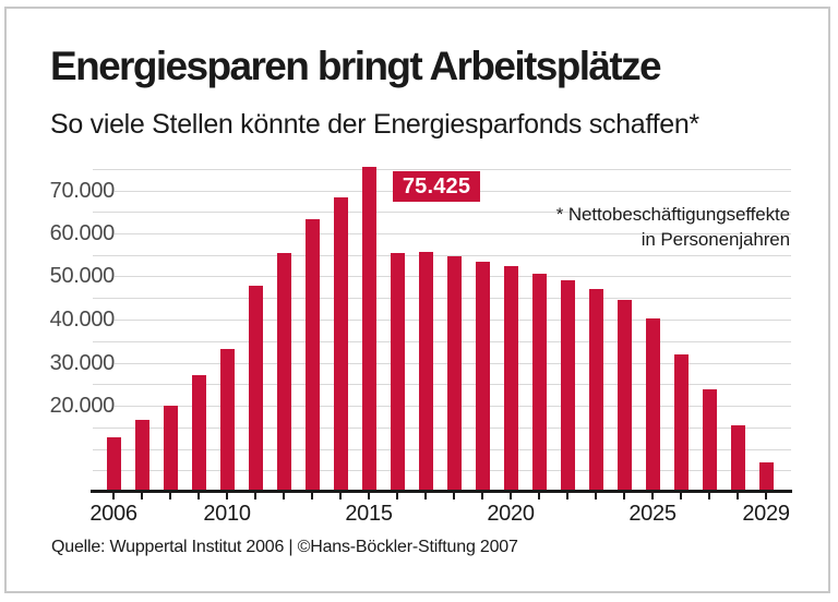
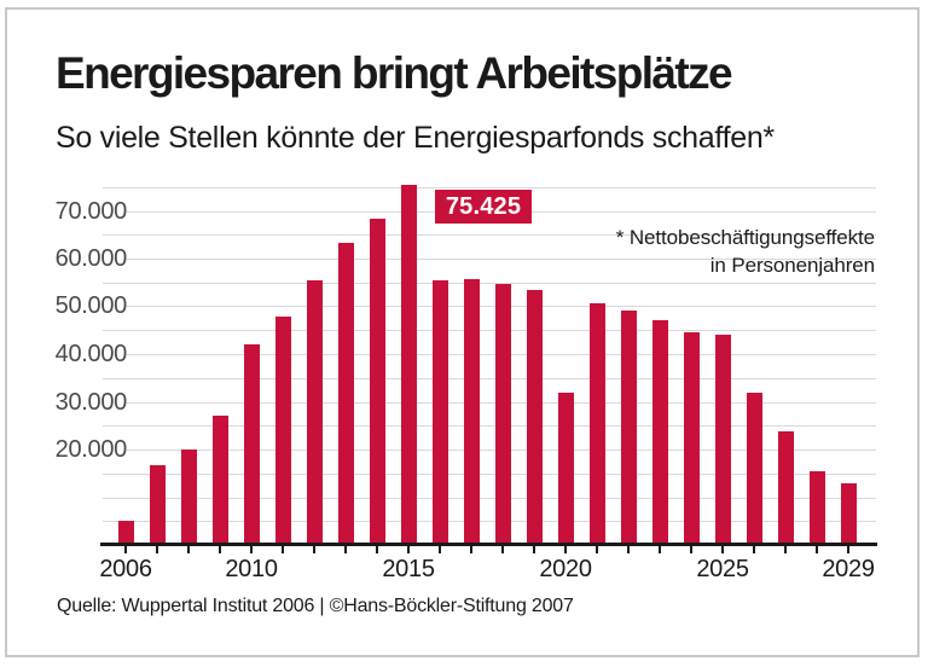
2006: 13000 -> 5000
2010: 33000 -> 42000
2020: 52000 -> 32000
2025: 40000 -> 44000
2029: 7000 -> 13000
